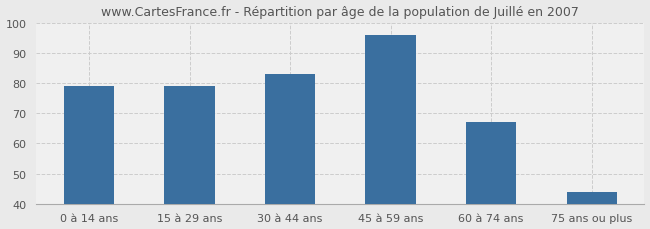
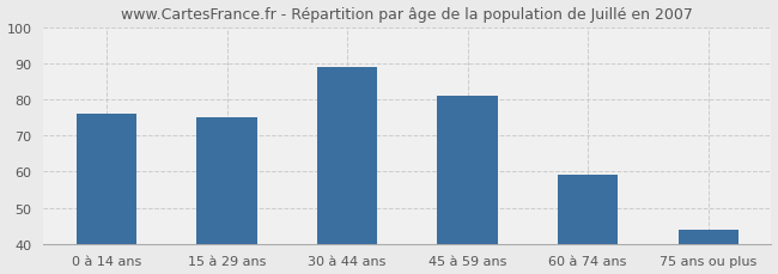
0 à 14 ans: 79 -> 76
15 à 29 ans: 79 -> 75
30 à 44 ans: 83 -> 89
45 à 59 ans: 96 -> 81
60 à 74 ans: 67 -> 59
